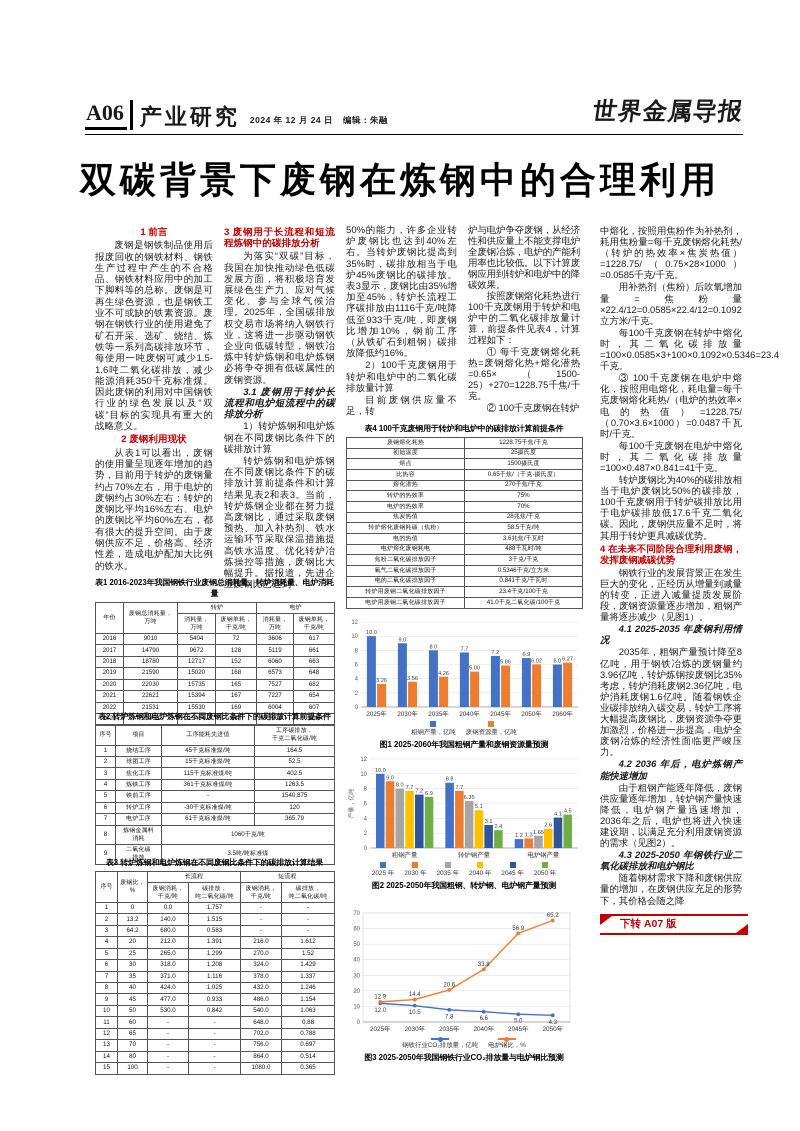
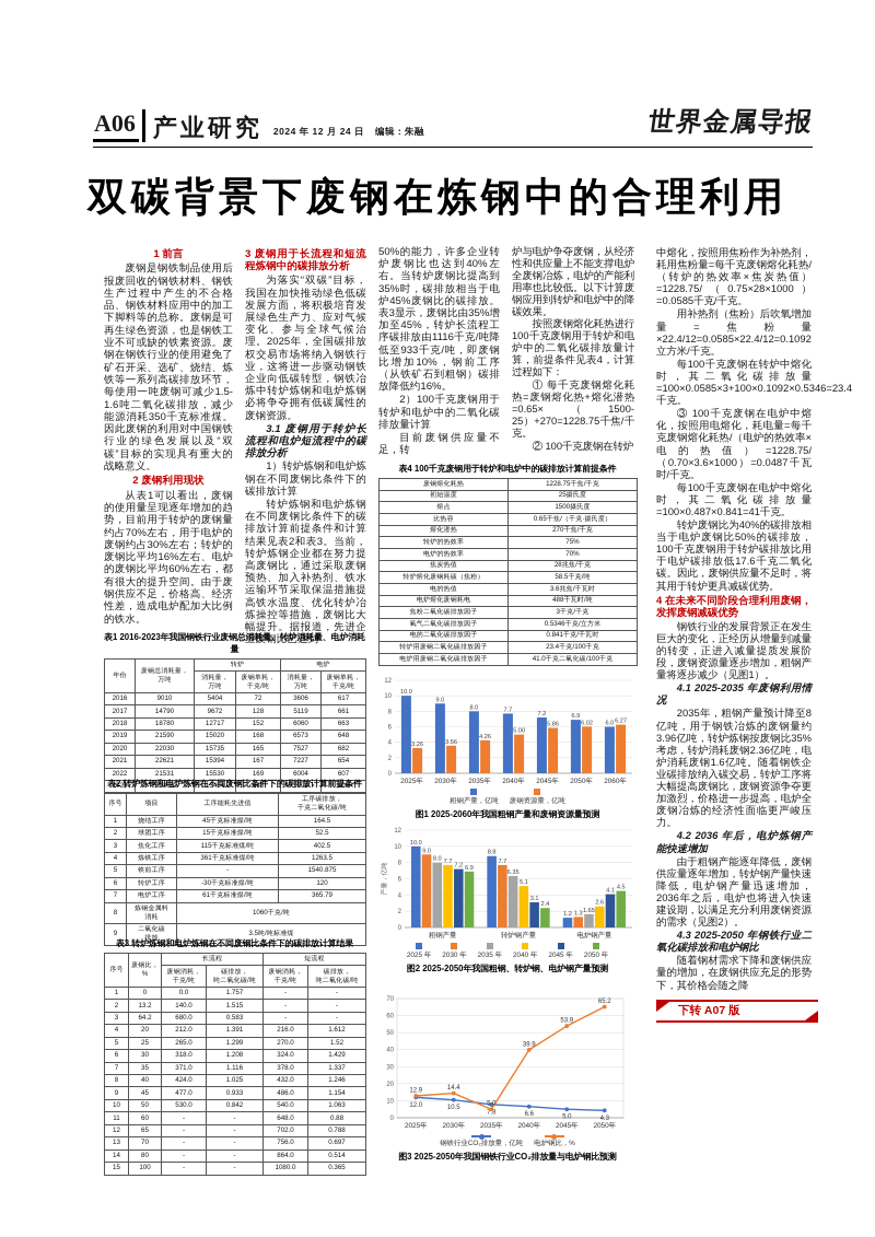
图3 2025-2050年我国钢铁行业CO₂排放量与电炉钢比预测/电炉钢比，%/2035年: 20.6 -> 5.0
图3 2025-2050年我国钢铁行业CO₂排放量与电炉钢比预测/电炉钢比，%/2040年: 33.8 -> 39.9
图3 2025-2050年我国钢铁行业CO₂排放量与电炉钢比预测/电炉钢比，%/2045年: 56.9 -> 53.9
